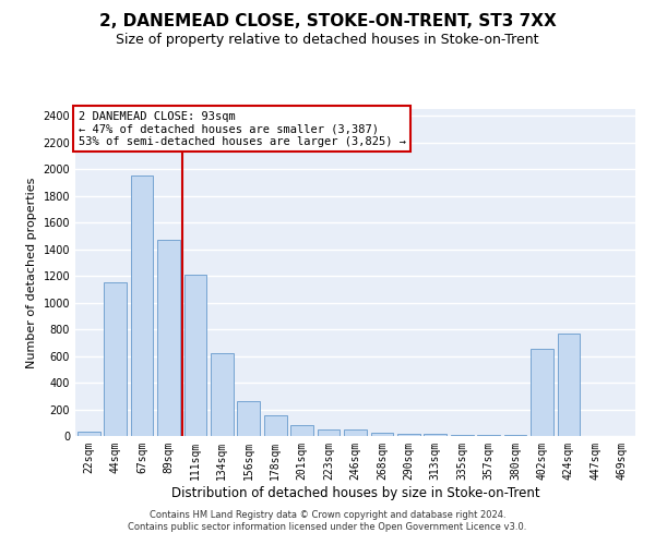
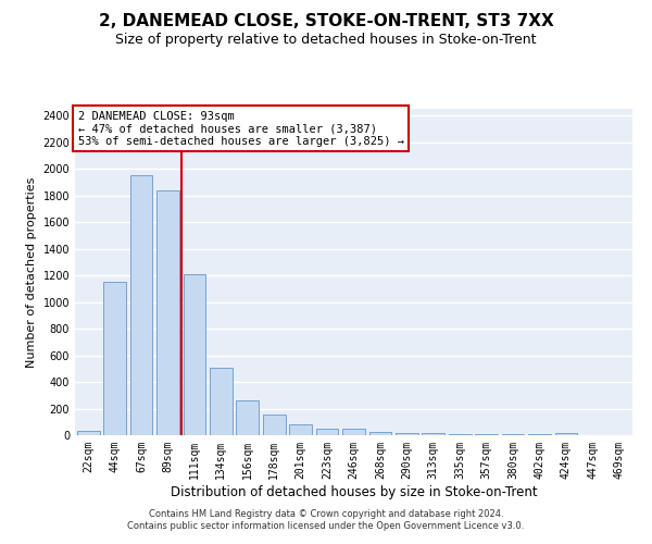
89sqm: 1470 -> 1840
134sqm: 620 -> 510
402sqm: 650 -> 10
424sqm: 770 -> 20
